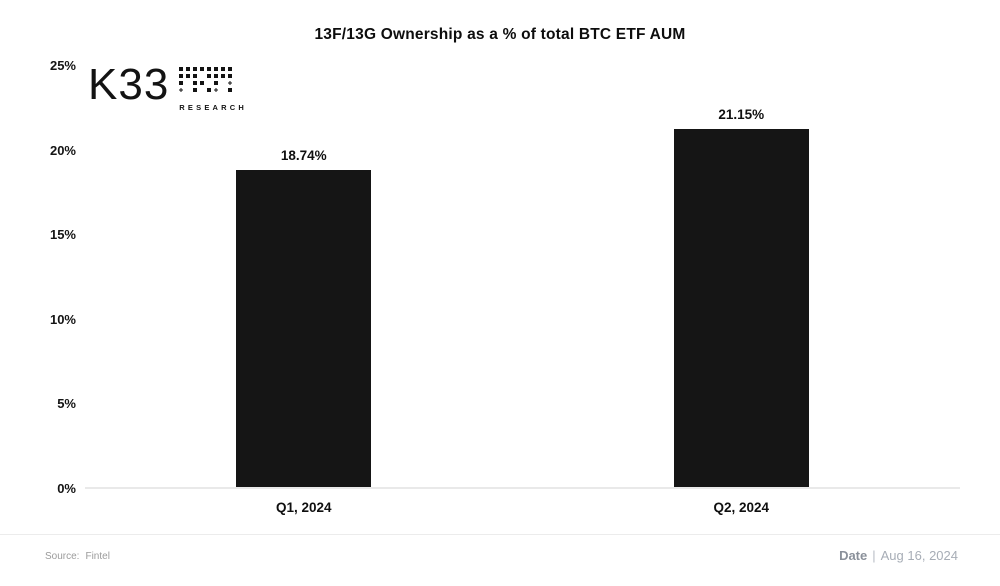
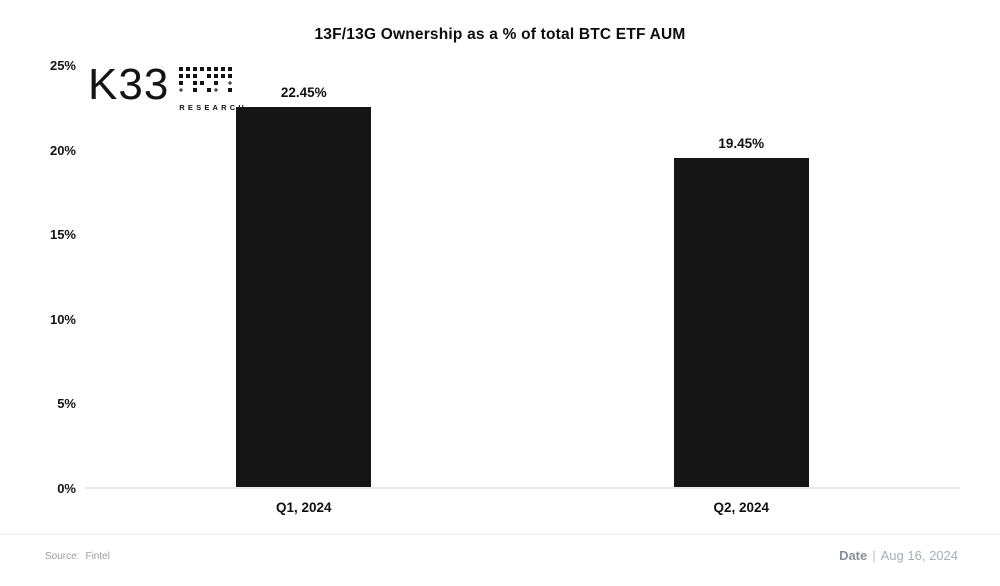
Q1, 2024: 18.74% -> 22.45%
Q2, 2024: 21.15% -> 19.45%
